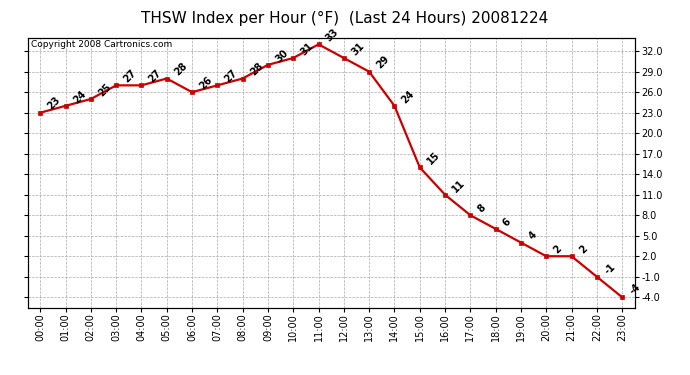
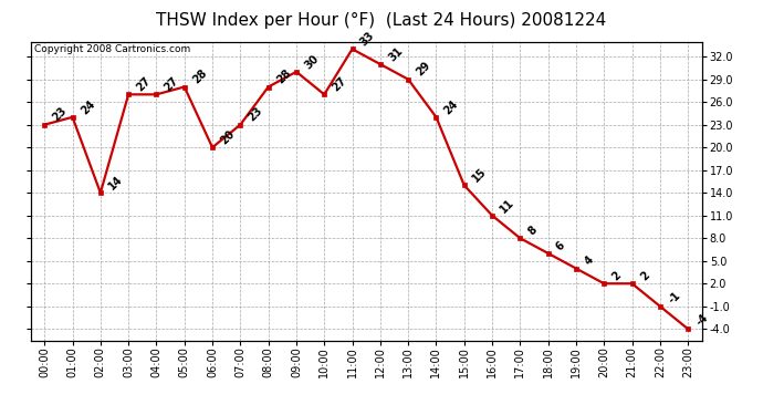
02:00: 25 -> 14
06:00: 26 -> 20
07:00: 27 -> 23
10:00: 31 -> 27
